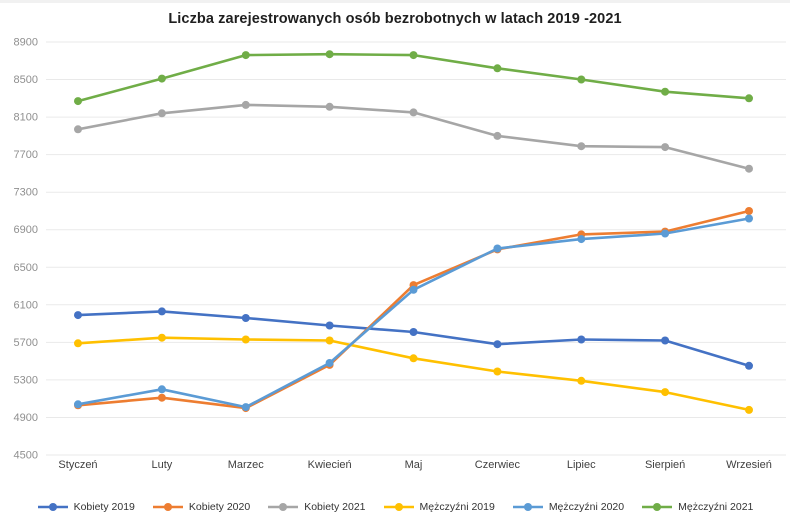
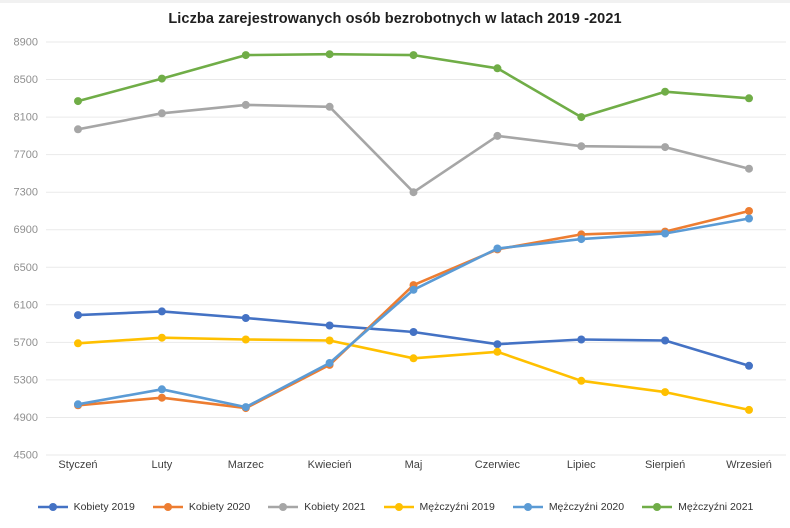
Kobiety 2021/Maj: 8200 -> 7300
Mężczyźni 2019/Czerwiec: 5400 -> 5600
Mężczyźni 2021/Lipiec: 8500 -> 8100
